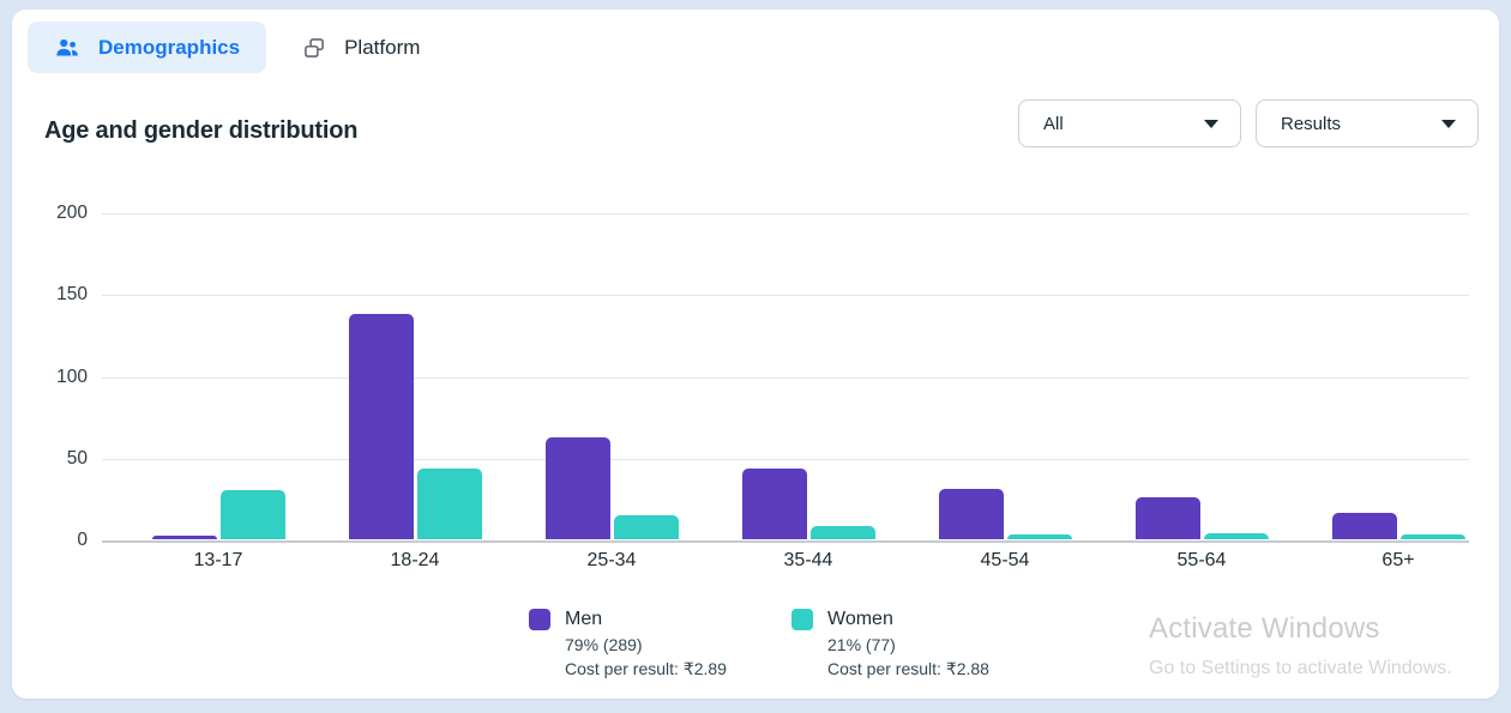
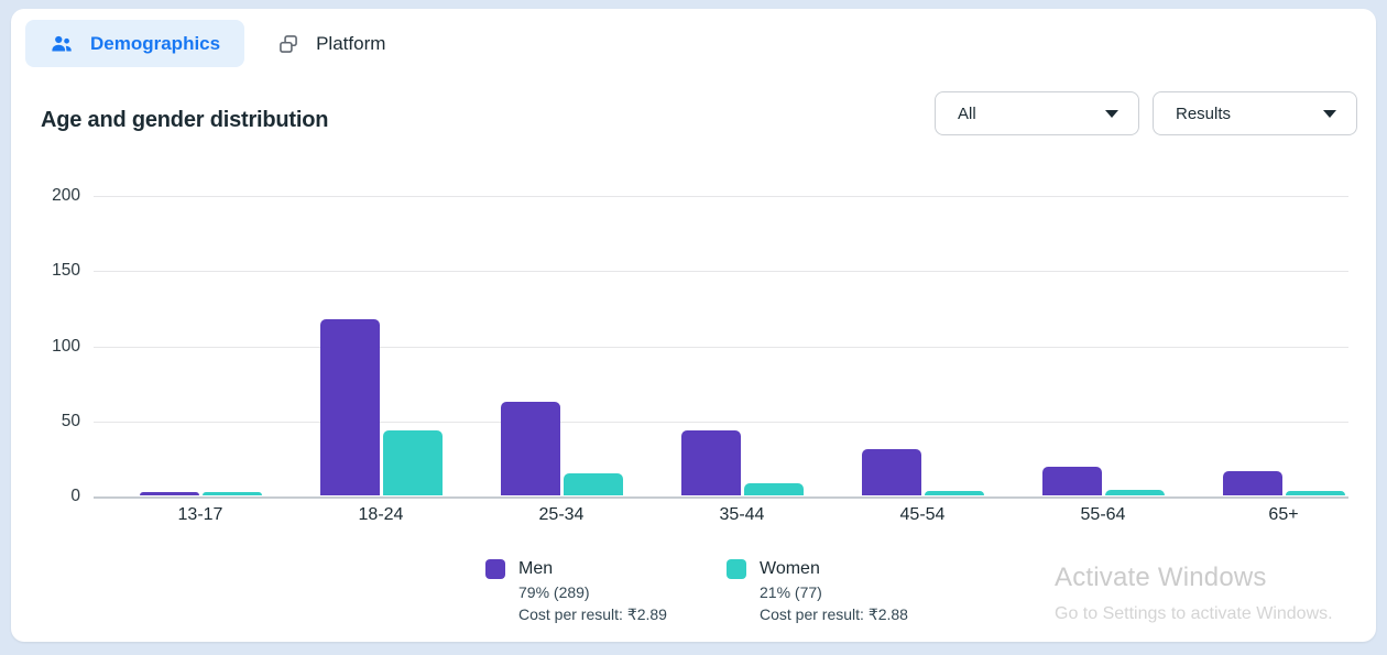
Women/13-17: 30 -> 1
Men/18-24: 138 -> 117
Men/55-64: 26 -> 19
